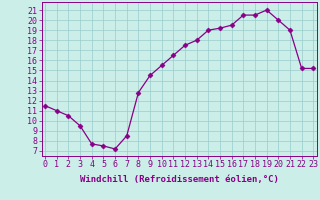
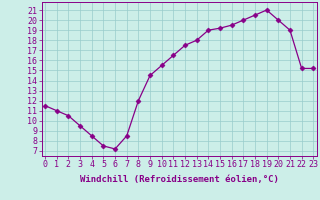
4: 7.7 -> 8.5
8: 12.8 -> 12.0
17: 20.5 -> 20.0
